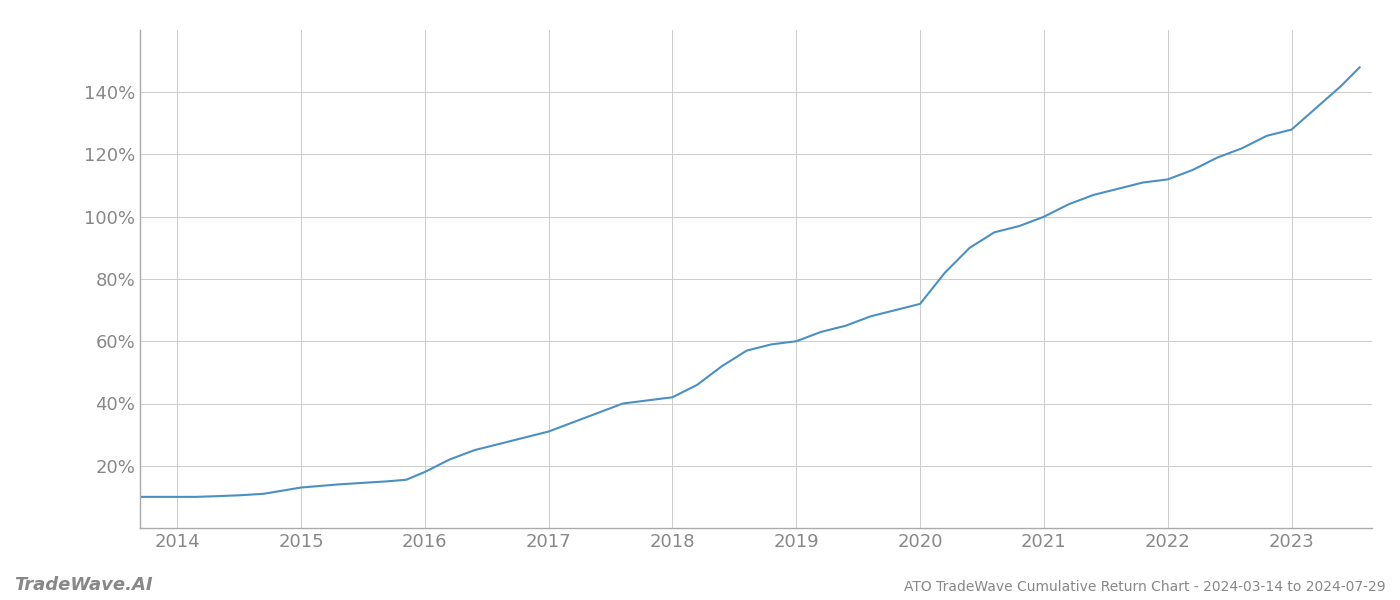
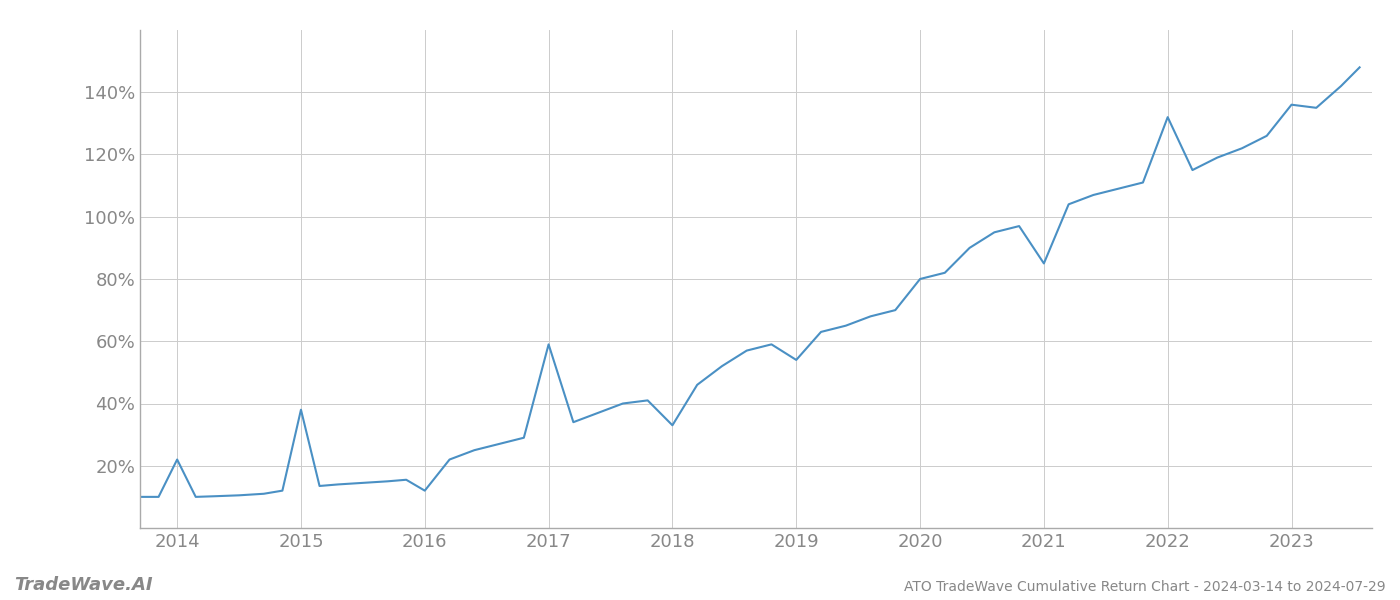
2014: 10.0% -> 22.0%
2015: 13.0% -> 38.0%
2016: 18.0% -> 12.0%
2017: 31.0% -> 59.0%
2018: 42.0% -> 33.0%
2019: 60.0% -> 54.0%
2020: 72.0% -> 80.0%
2021: 100.0% -> 85.0%
2022: 112.0% -> 132.0%
2023: 128.0% -> 136.0%
